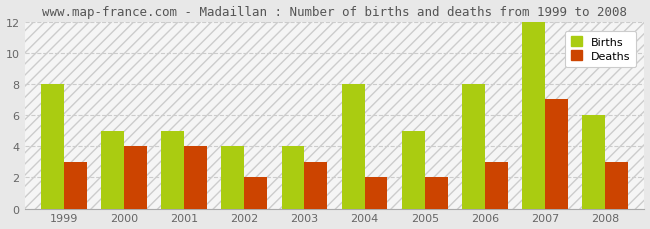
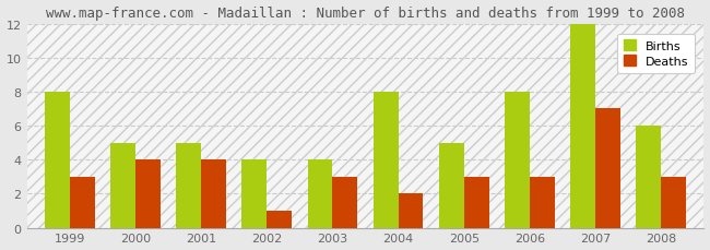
Deaths/2002: 2 -> 1
Deaths/2005: 2 -> 3
